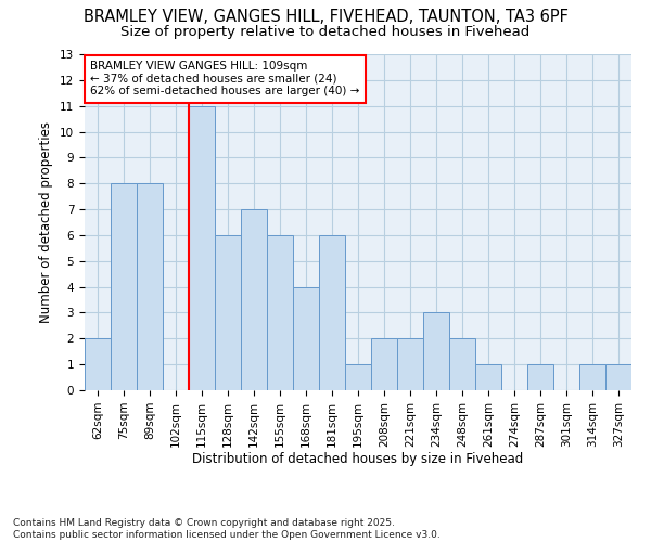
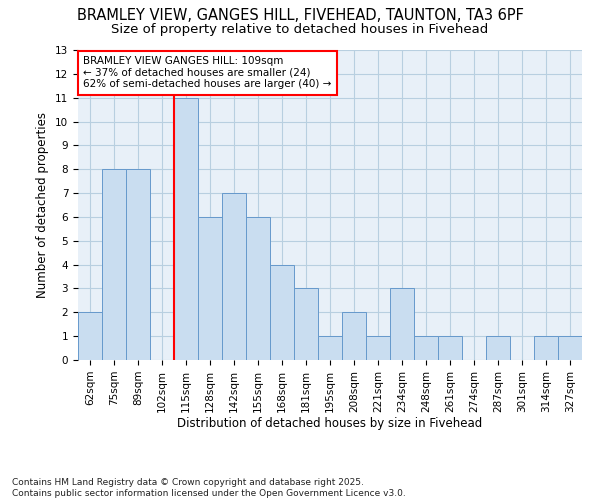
181sqm: 6 -> 3
221sqm: 2 -> 1
248sqm: 2 -> 1
